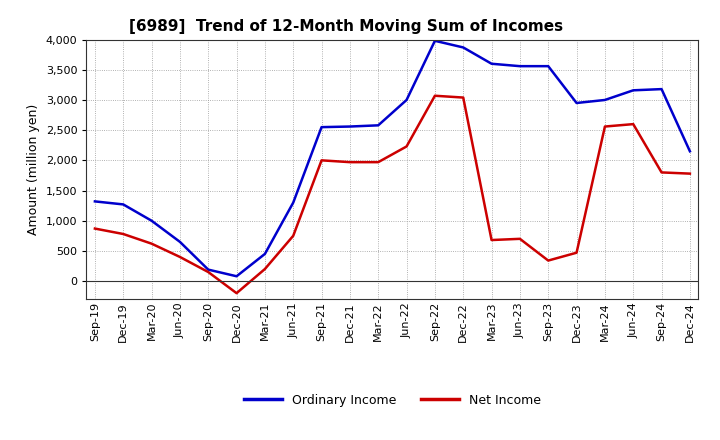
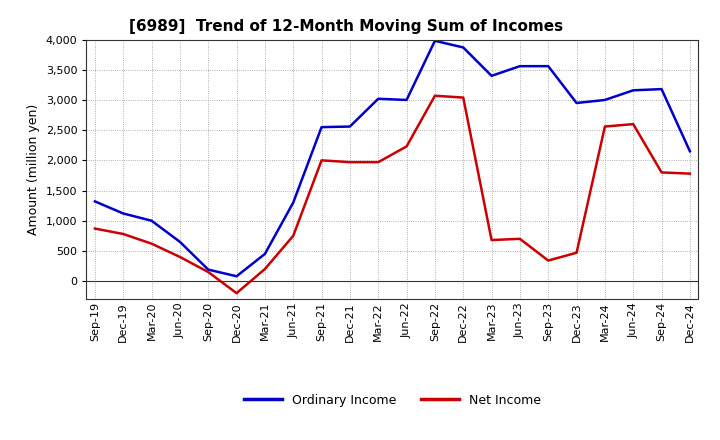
Ordinary Income/Dec-19: 1,270 -> 1,120
Ordinary Income/Mar-22: 2,580 -> 3,020
Ordinary Income/Mar-23: 3,600 -> 3,400
